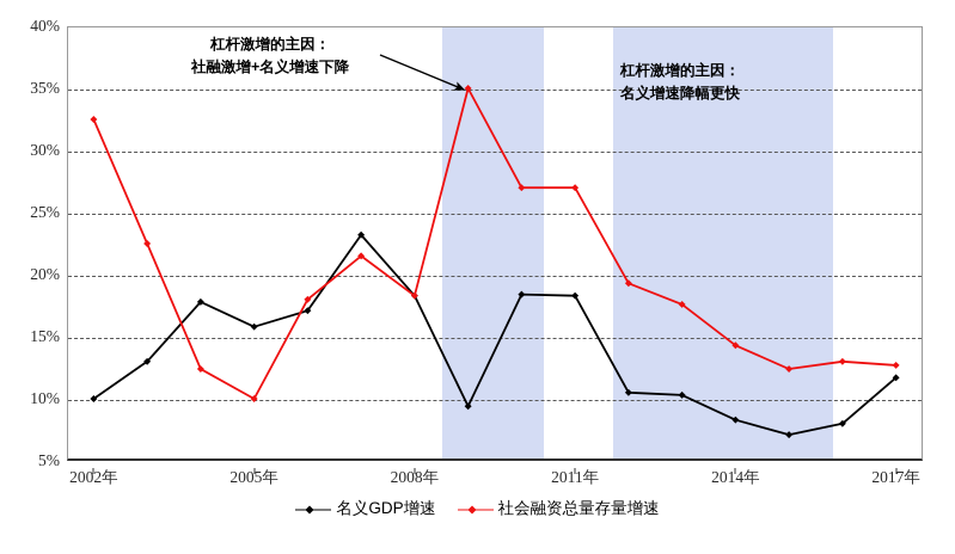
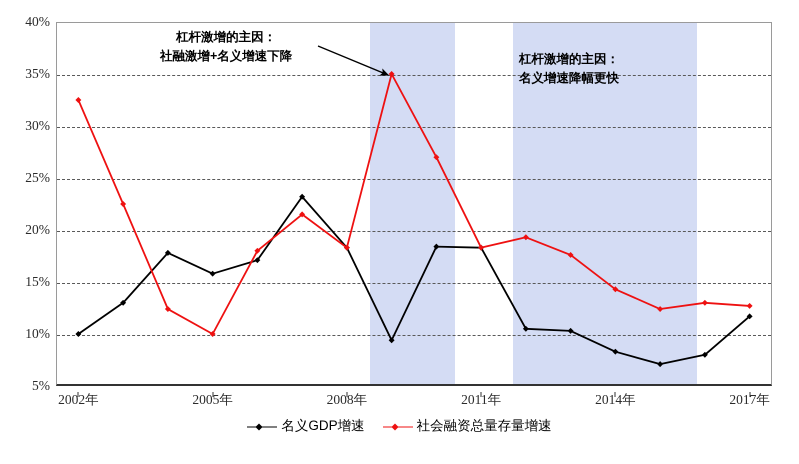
社会融资总量存量增速/2011年: 27.0% -> 18.3%
